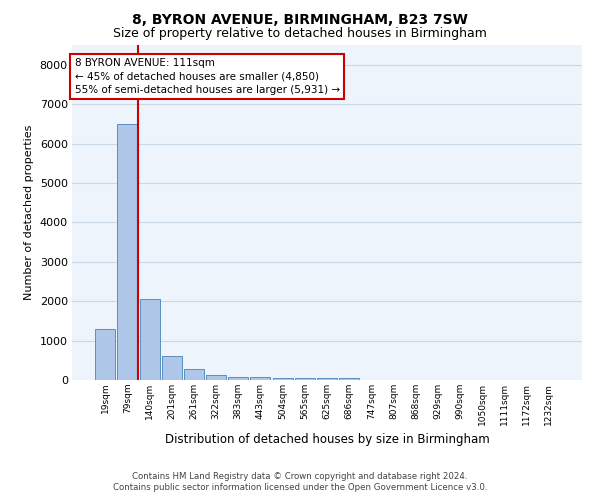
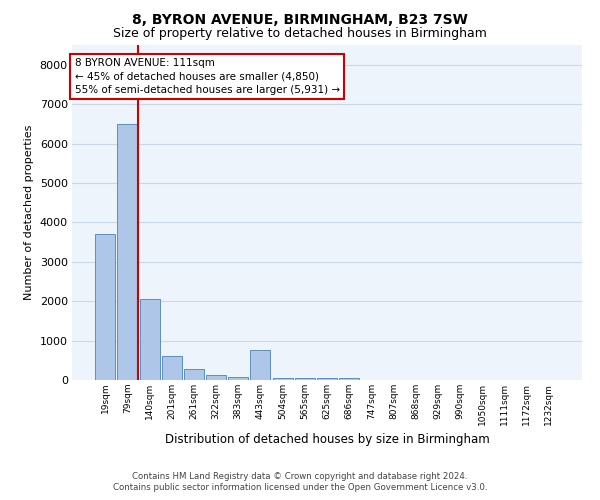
19sqm: 1300 -> 3700
443sqm: 60 -> 750
